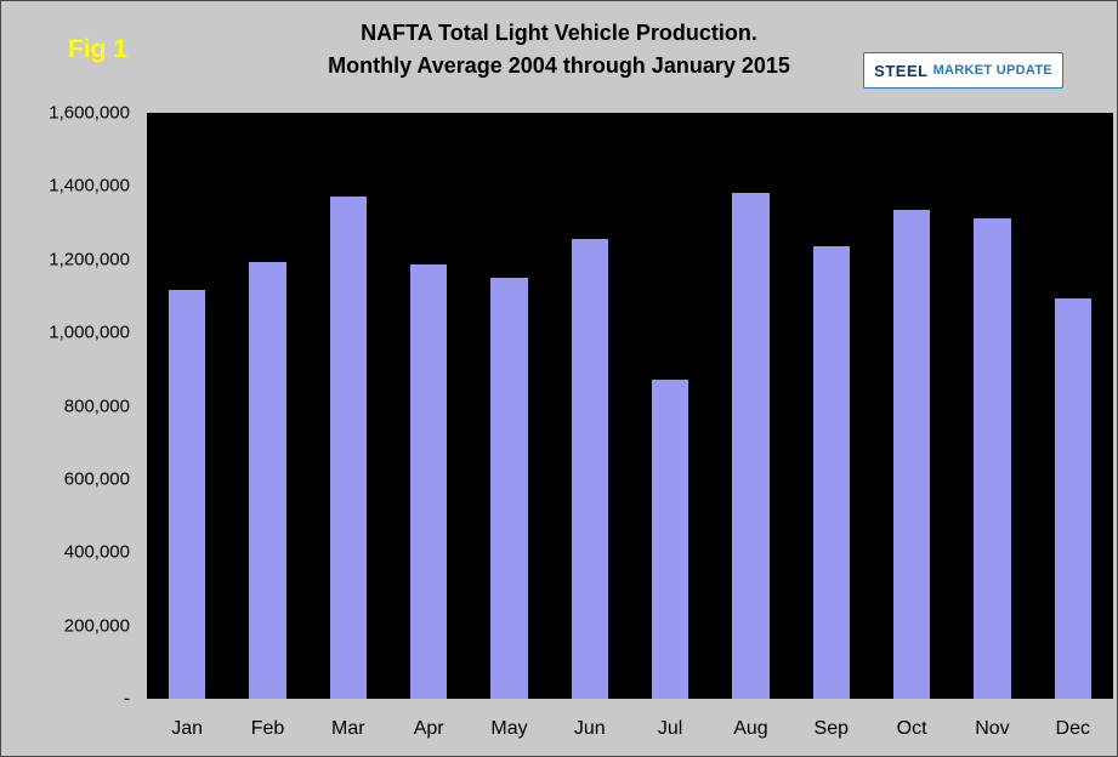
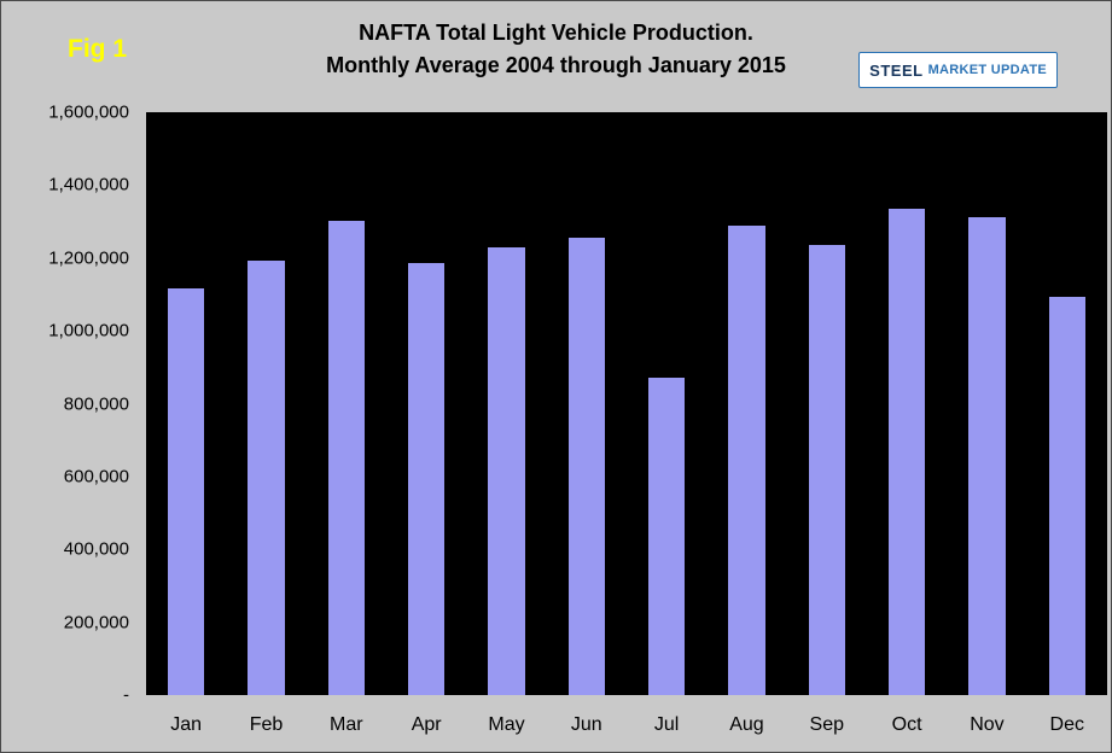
Mar: 1370000 -> 1300000
May: 1150000 -> 1230000
Aug: 1380000 -> 1290000
